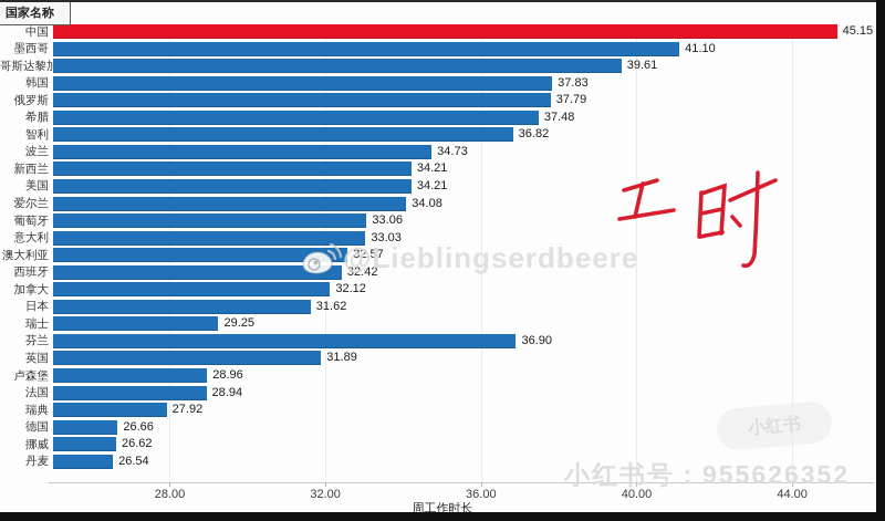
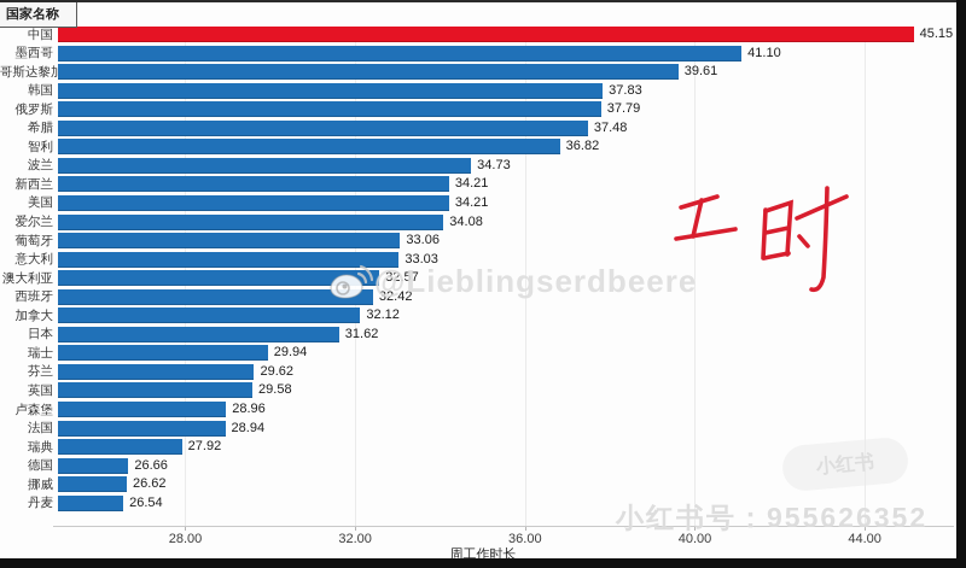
瑞士: 29.25 -> 29.94
芬兰: 36.90 -> 29.62
英国: 31.89 -> 29.58
